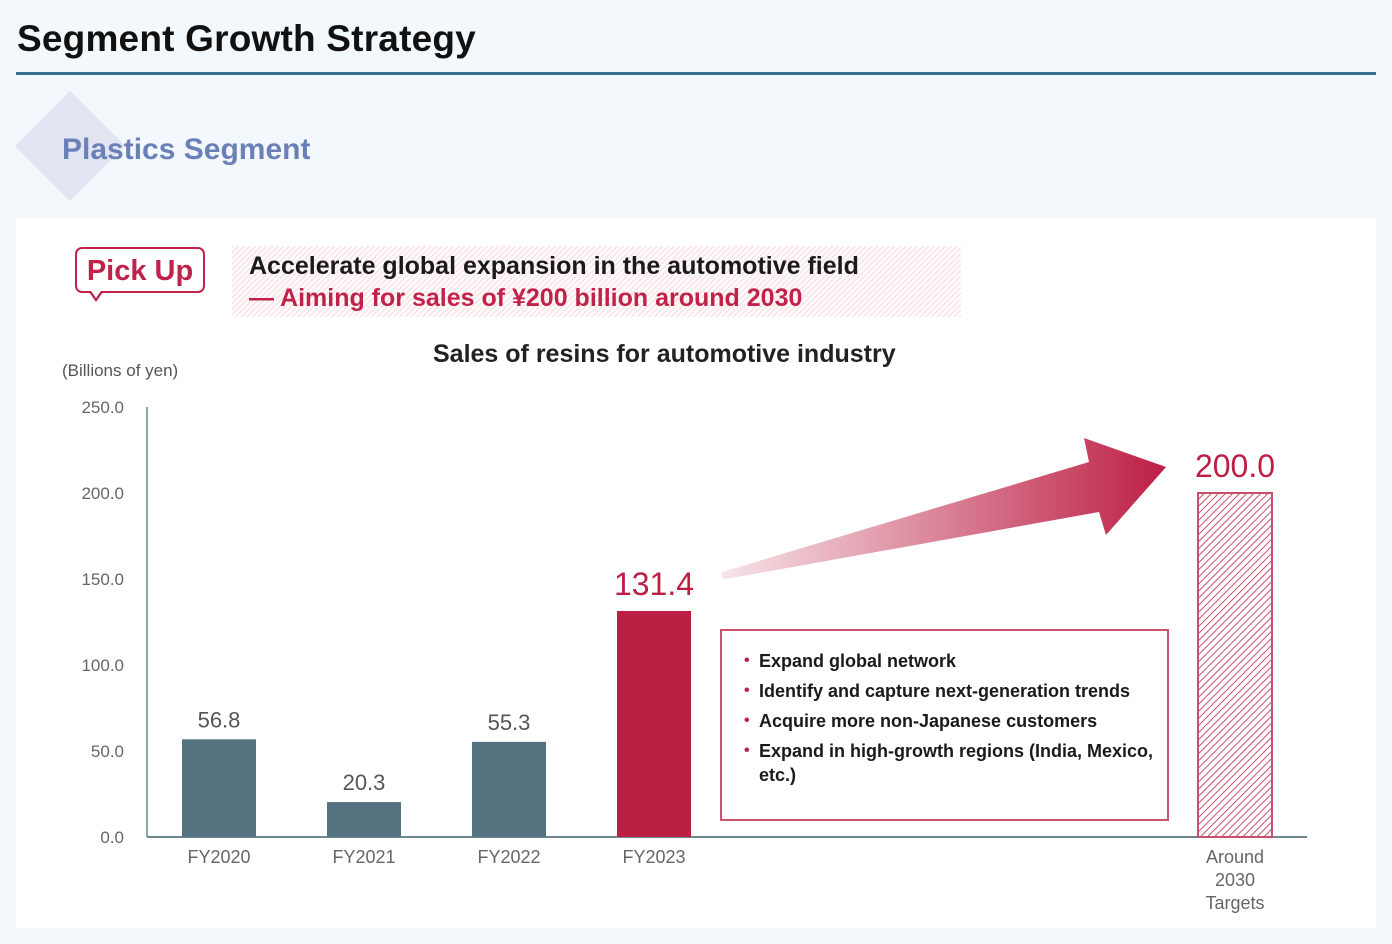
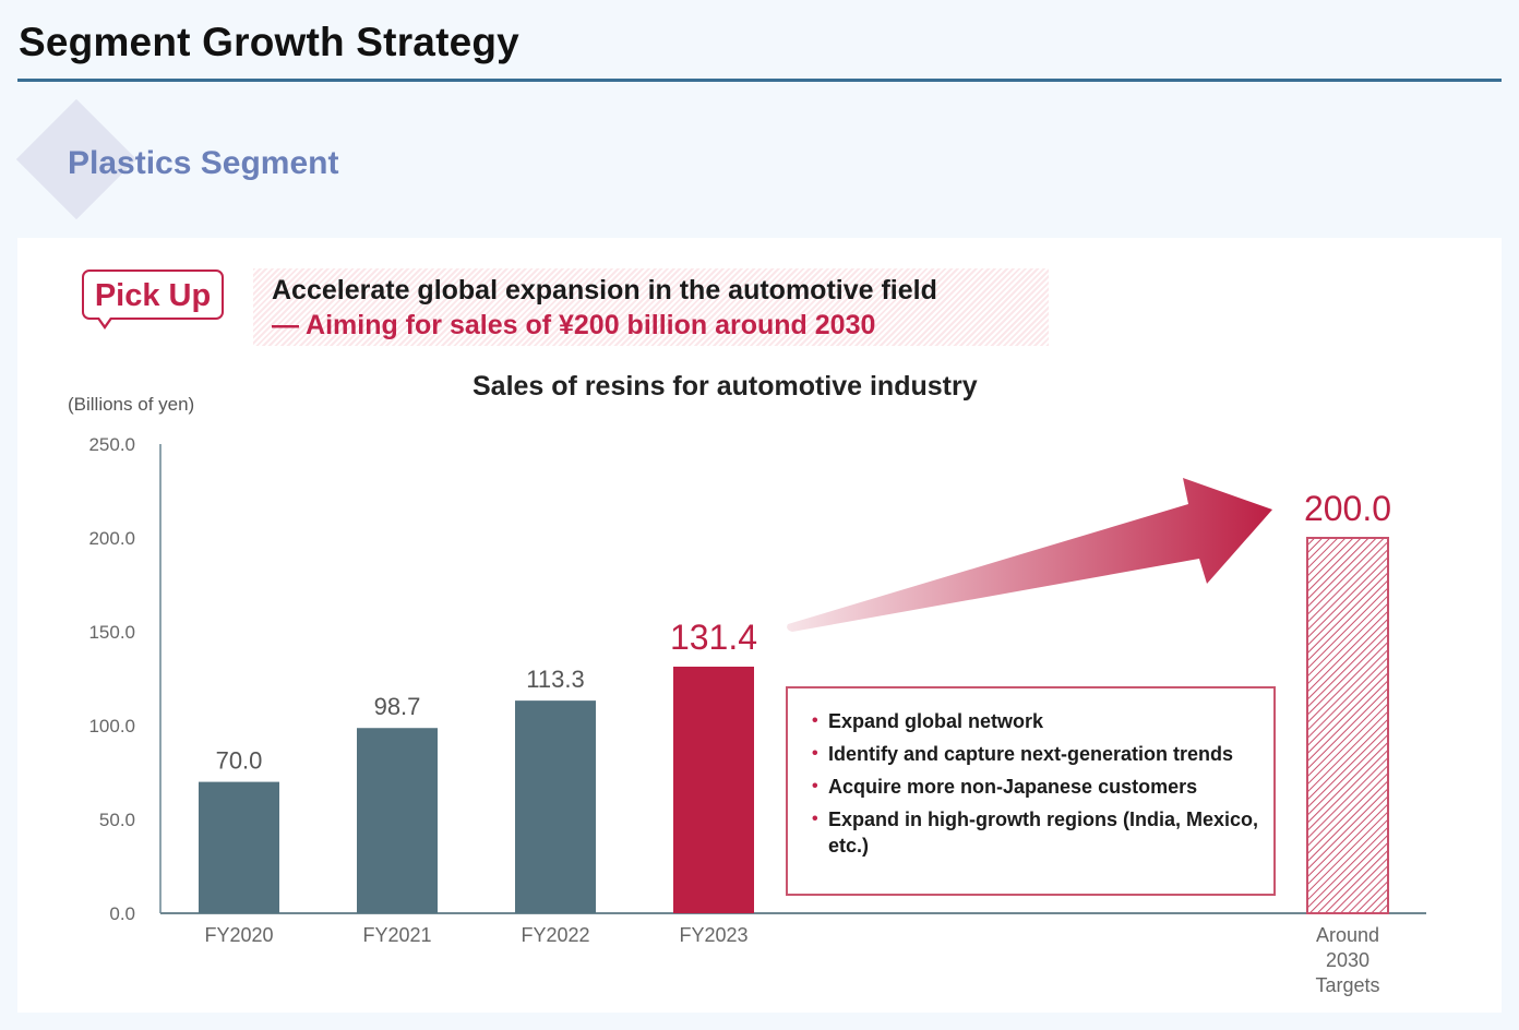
FY2020: 56.8 -> 70.0
FY2021: 20.3 -> 98.7
FY2022: 55.3 -> 113.3
